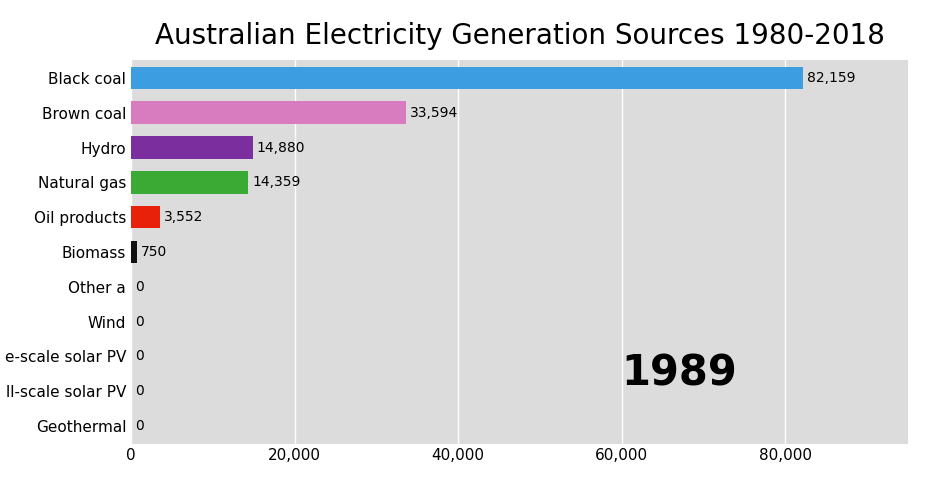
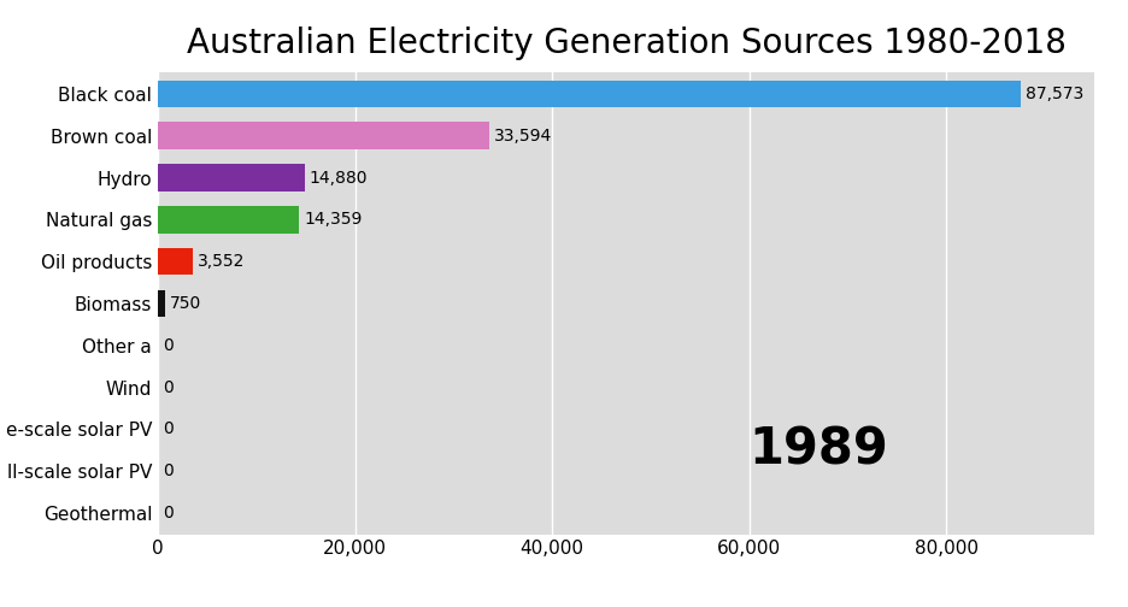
Black coal: 82,159 -> 87,573
